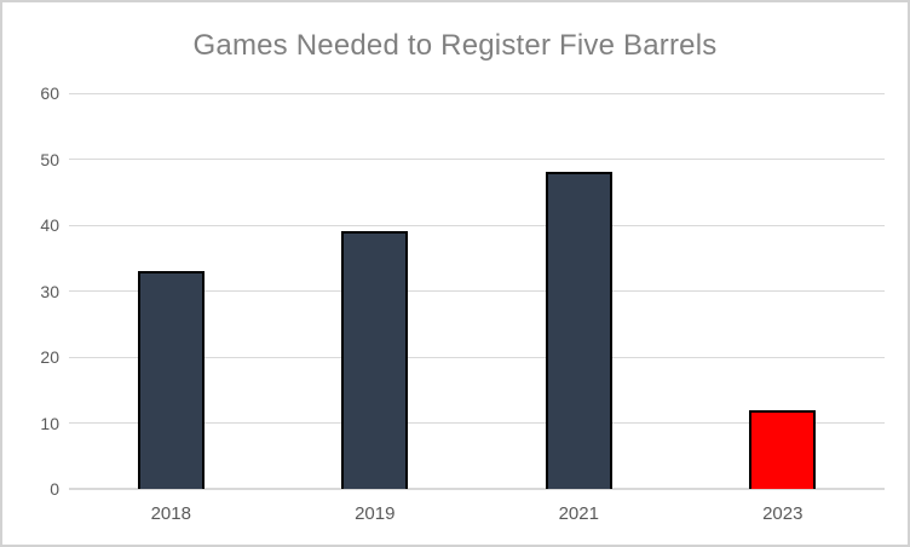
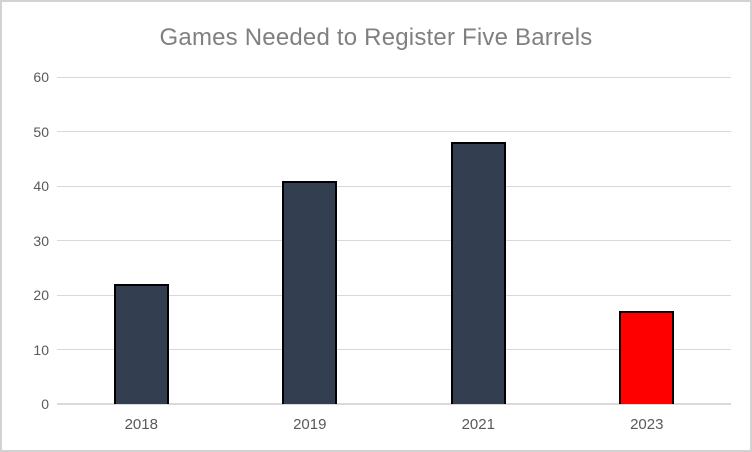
2018: 33 -> 22
2019: 39 -> 41
2023: 12 -> 17
